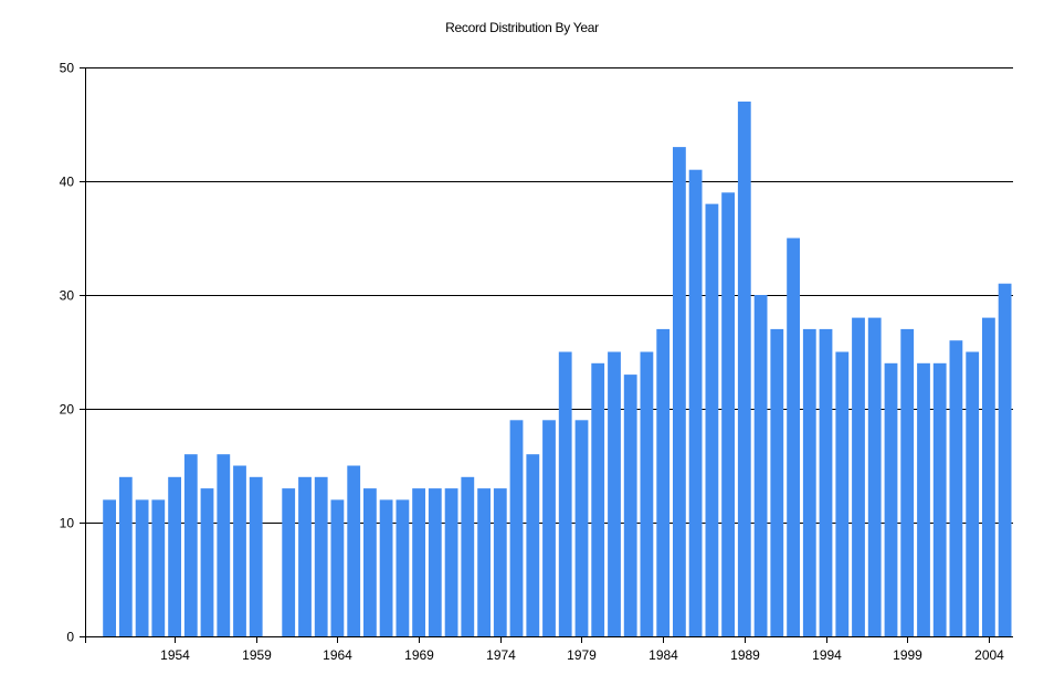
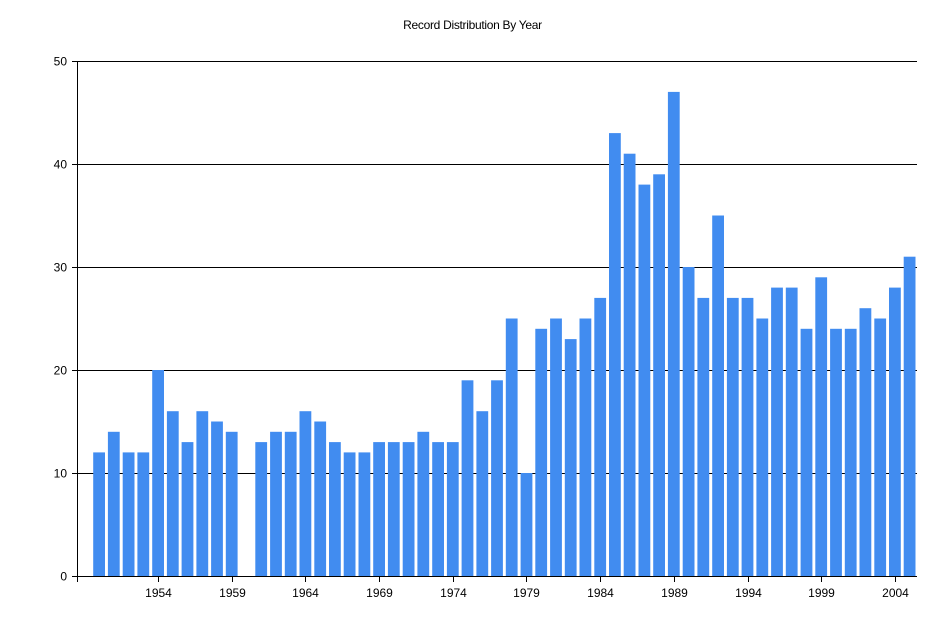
1954: 14 -> 20
1964: 12 -> 16
1979: 19 -> 10
1999: 27 -> 29
